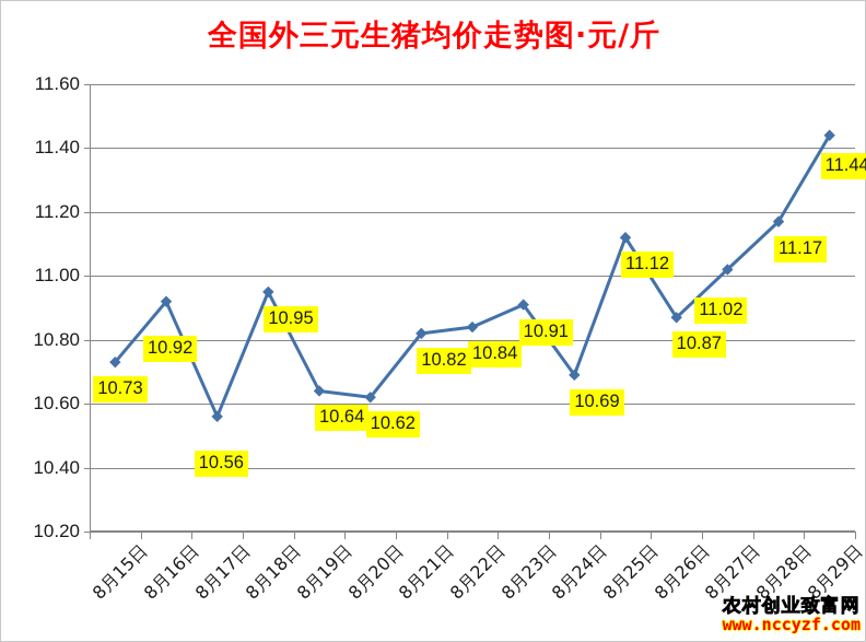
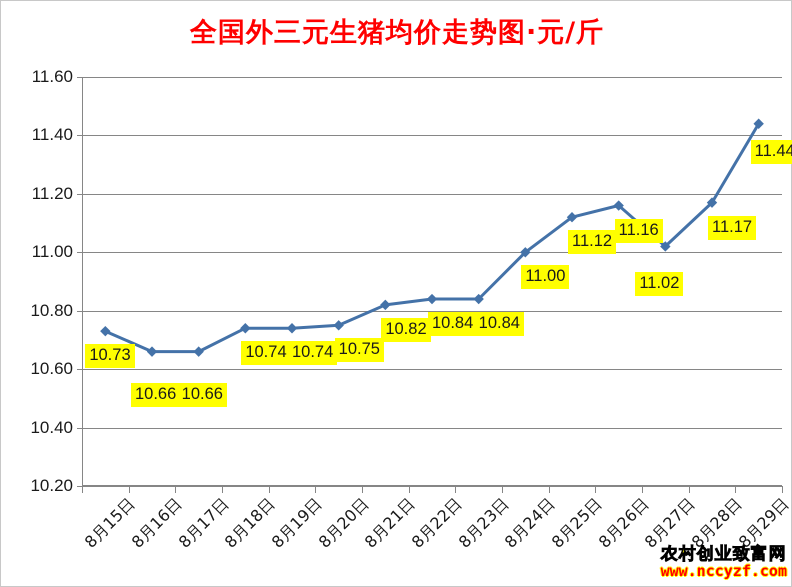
8月16日: 10.92 -> 10.66
8月17日: 10.56 -> 10.66
8月18日: 10.95 -> 10.74
8月19日: 10.64 -> 10.74
8月20日: 10.62 -> 10.75
8月23日: 10.91 -> 10.84
8月24日: 10.69 -> 11.00
8月26日: 10.87 -> 11.16
